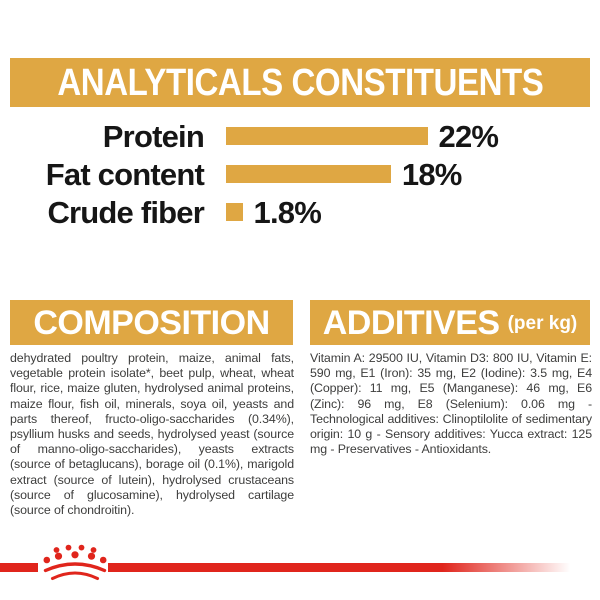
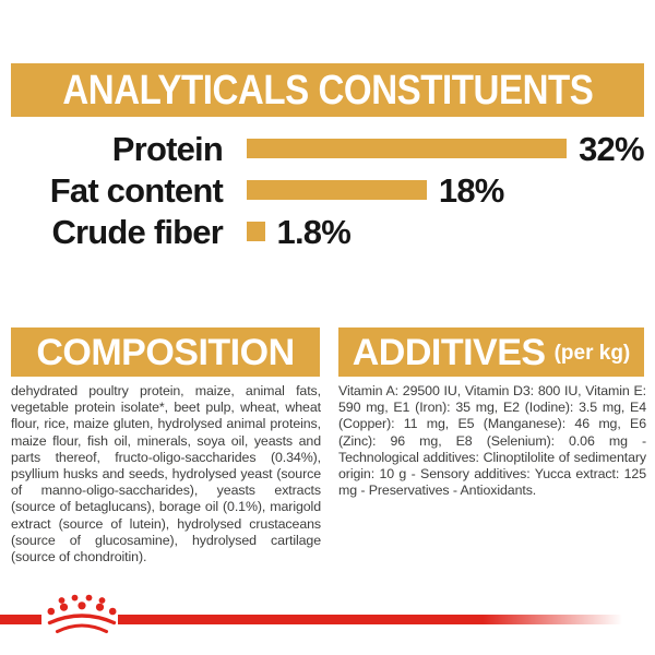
Protein: 22% -> 32%
